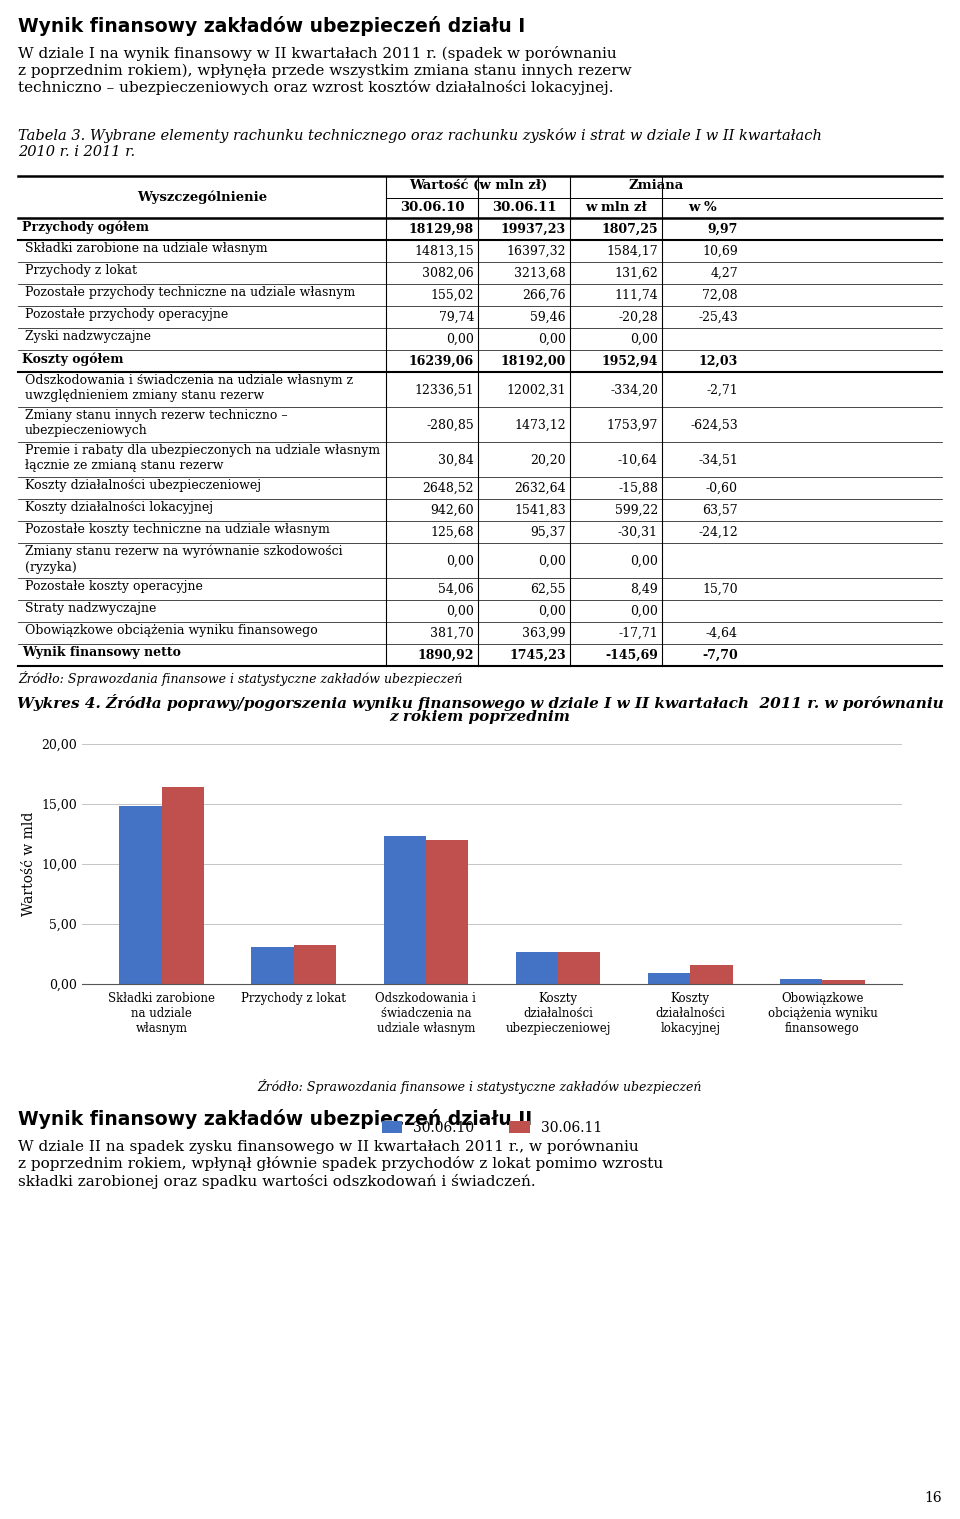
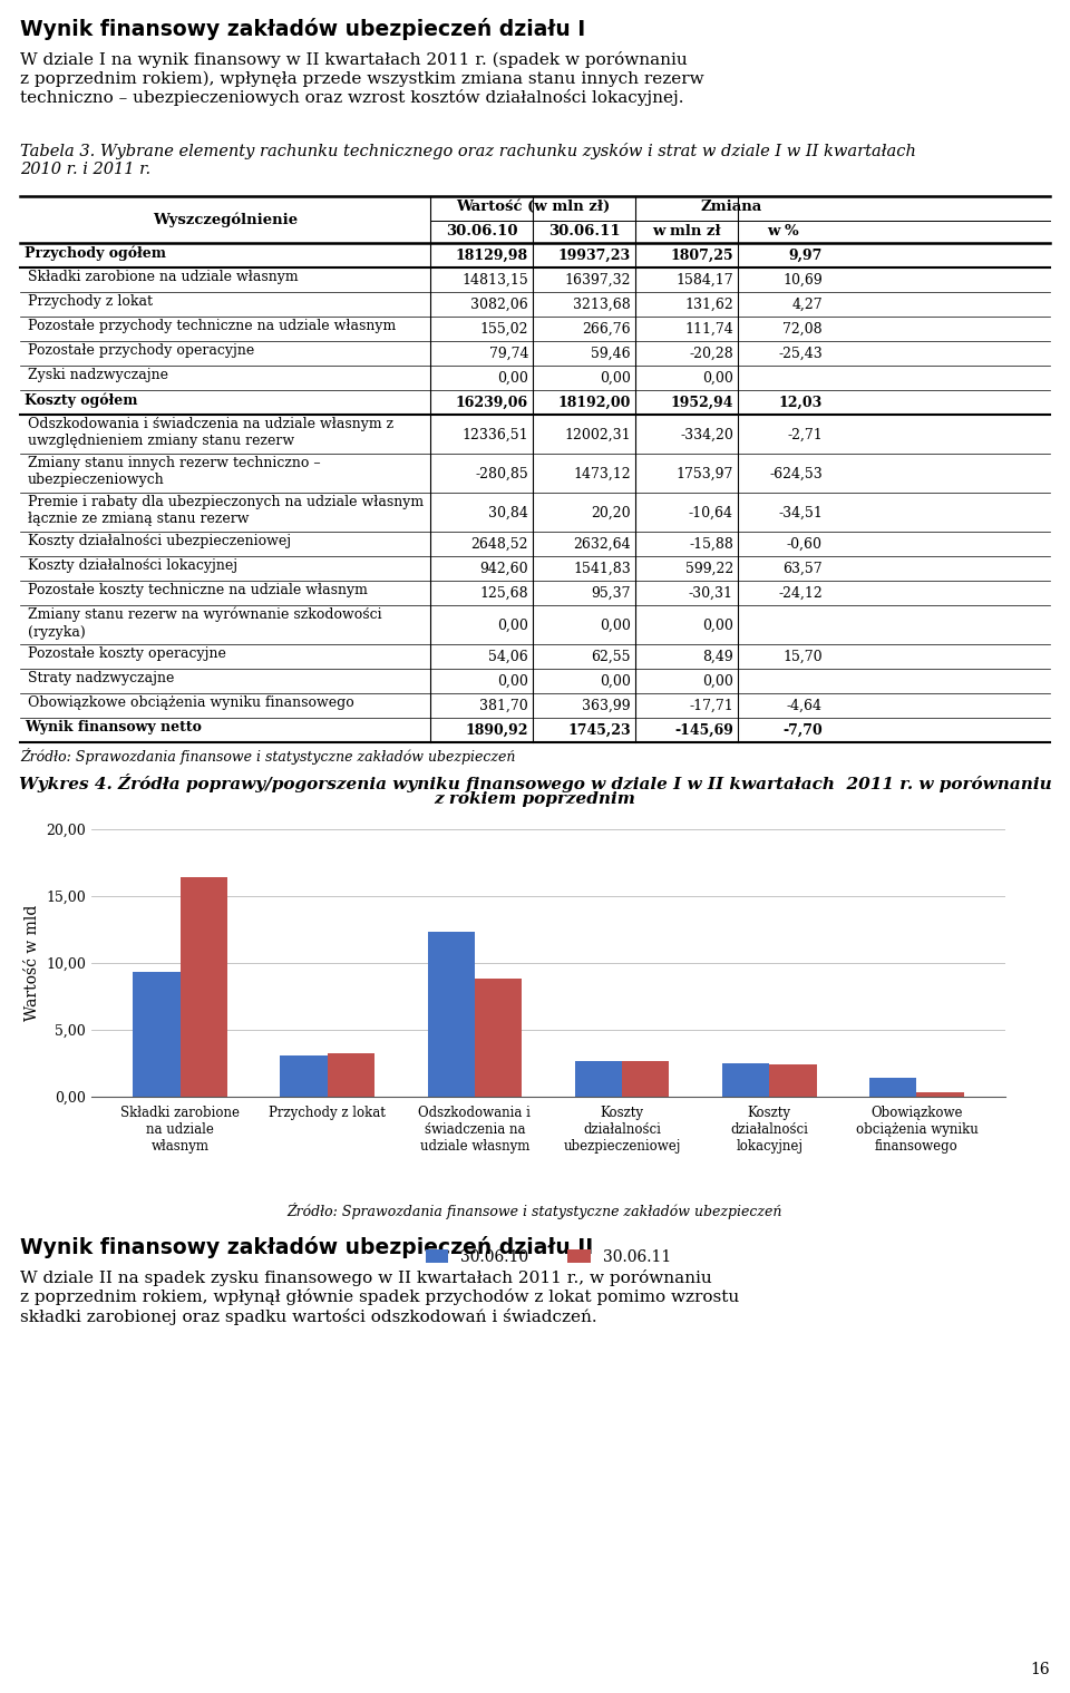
30.06.10/Składki zarobione na udziale własnym: 14,8 -> 9,3
30.06.11/Odszkodowania i świadczenia na udziale własnym: 12,0 -> 8,8
30.06.10/Koszty działalności lokacyjnej: 0,9 -> 2,5
30.06.11/Koszty działalności lokacyjnej: 1,5 -> 2,4
30.06.10/Obowiązkowe obciążenia wyniku finansowego: 0,4 -> 1,4
